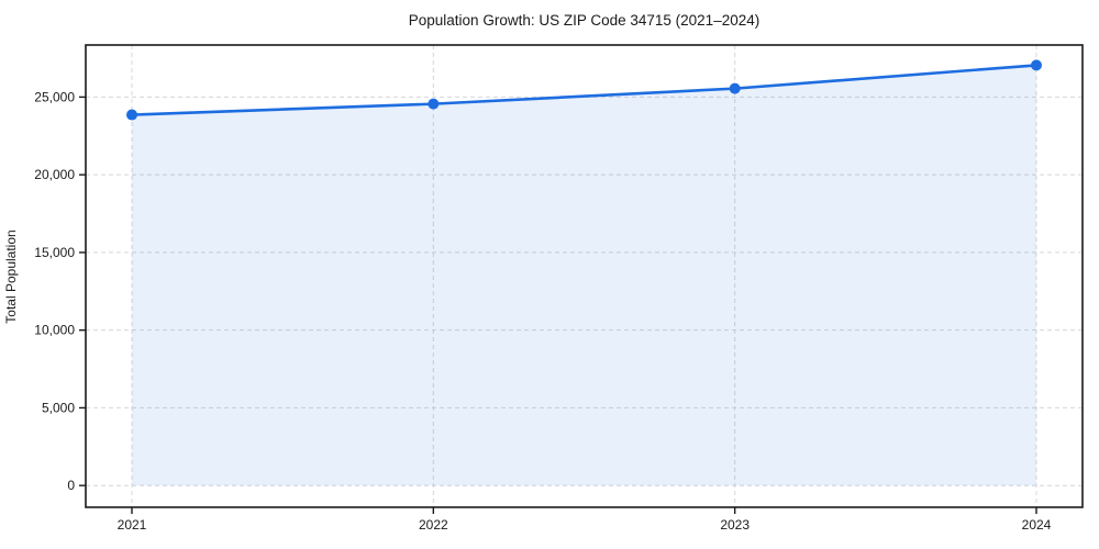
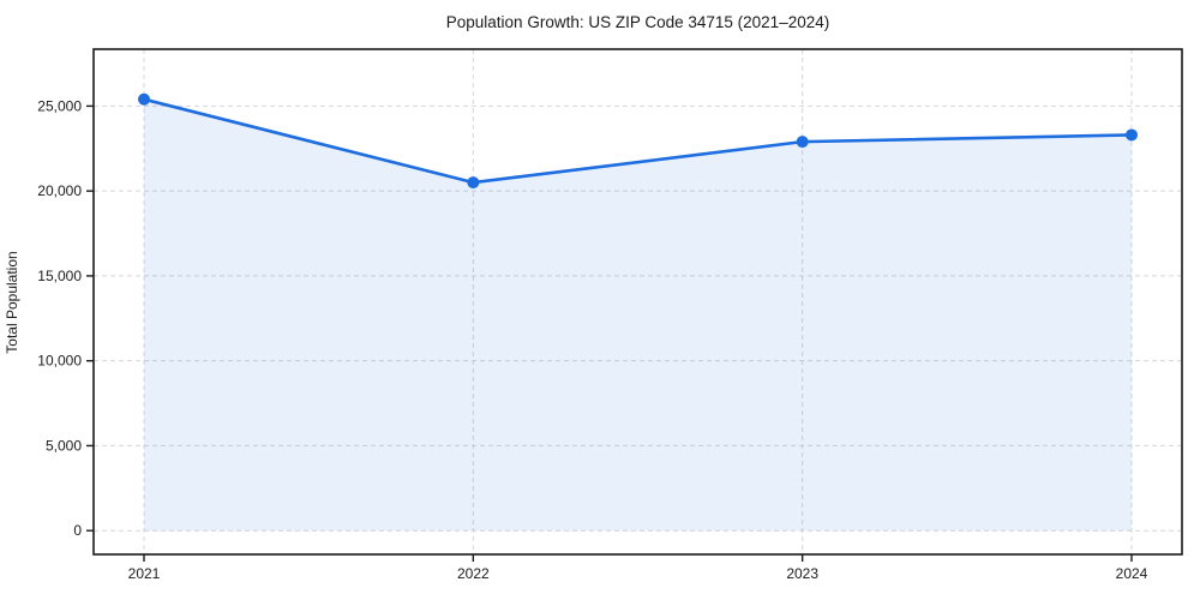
2021: 23900 -> 25400
2022: 24600 -> 20500
2023: 25600 -> 22900
2024: 27000 -> 23300
